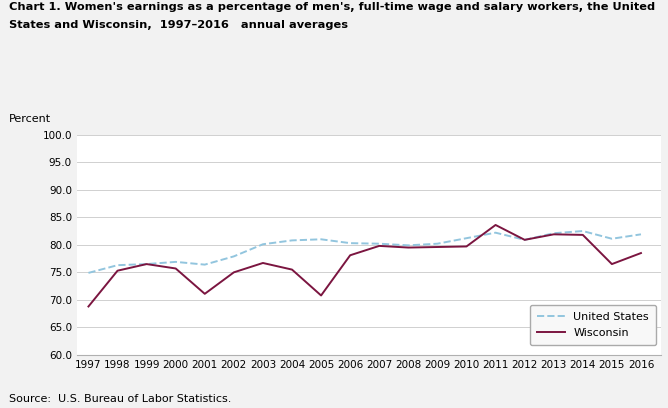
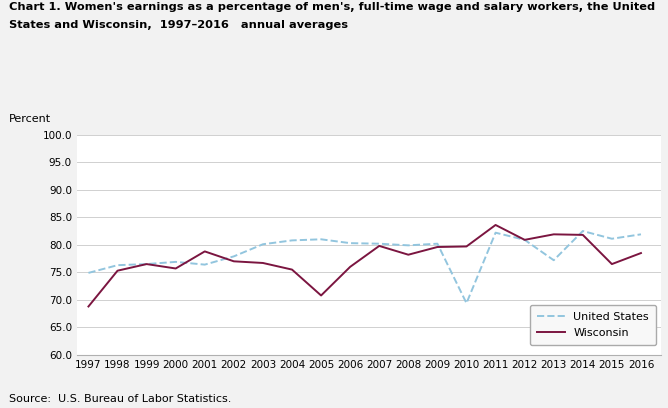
Wisconsin/2001: 71.1 -> 78.8
Wisconsin/2002: 75.0 -> 77.0
Wisconsin/2006: 78.1 -> 76.0
Wisconsin/2008: 79.5 -> 78.2
United States/2010: 81.2 -> 69.4
United States/2013: 82.1 -> 77.2
